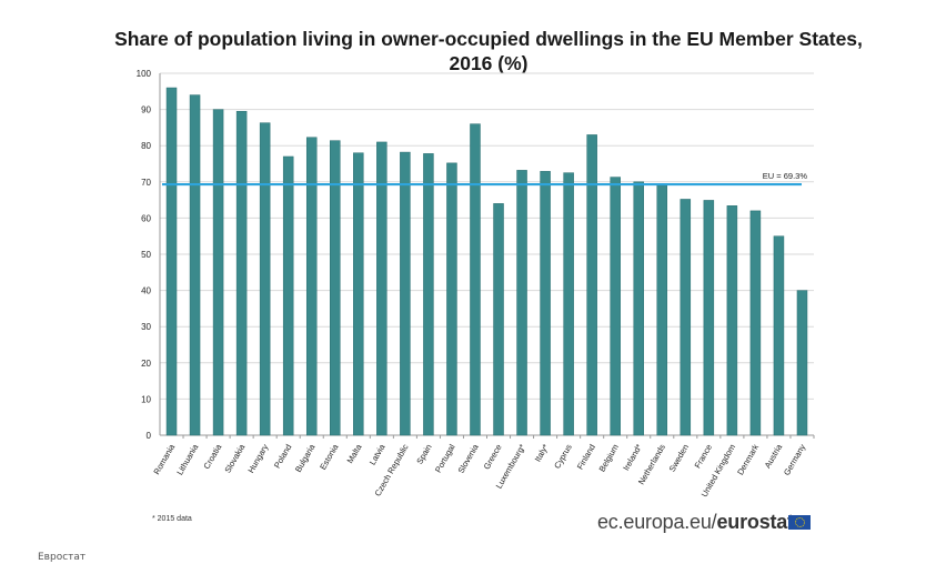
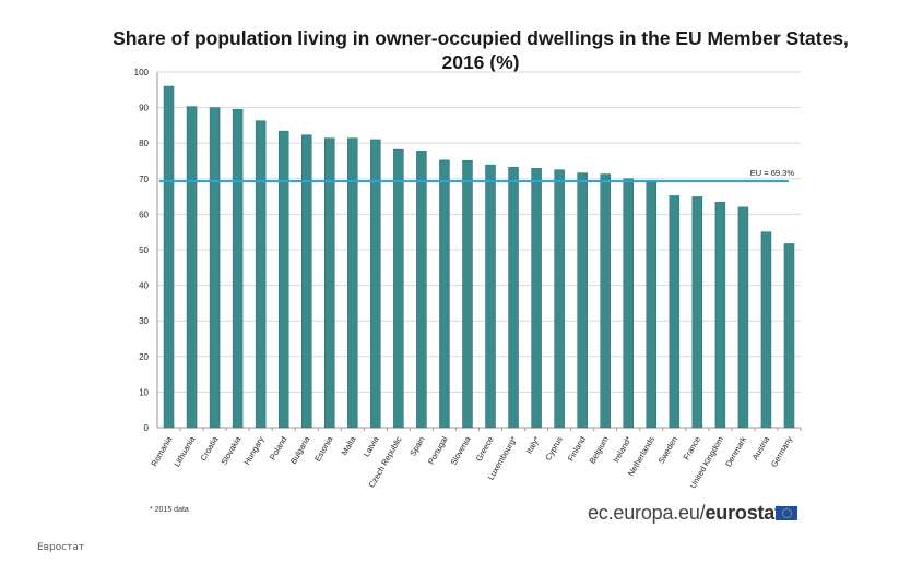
Lithuania: 94 -> 90
Poland: 77 -> 83
Malta: 78 -> 81
Slovenia: 86 -> 75
Greece: 64 -> 74
Finland: 83 -> 72
Germany: 40 -> 52
